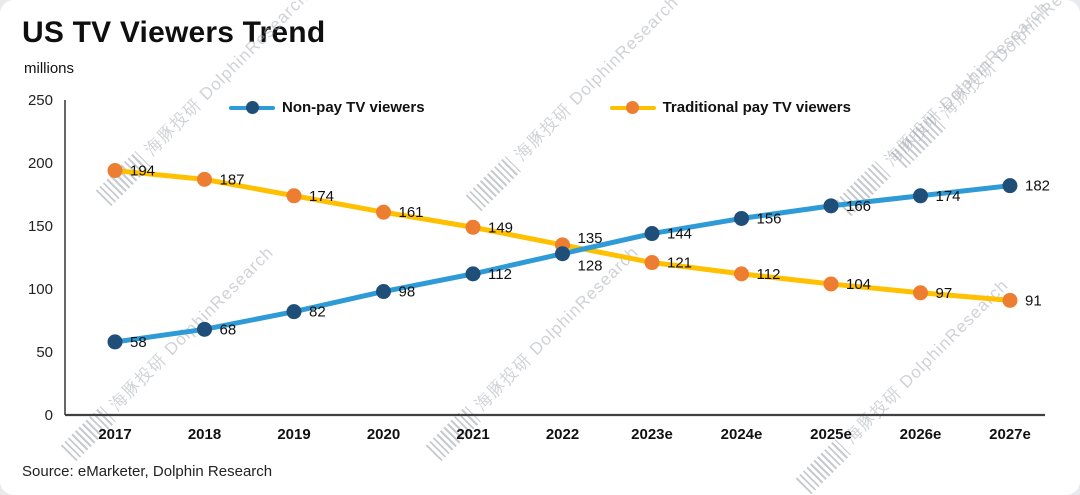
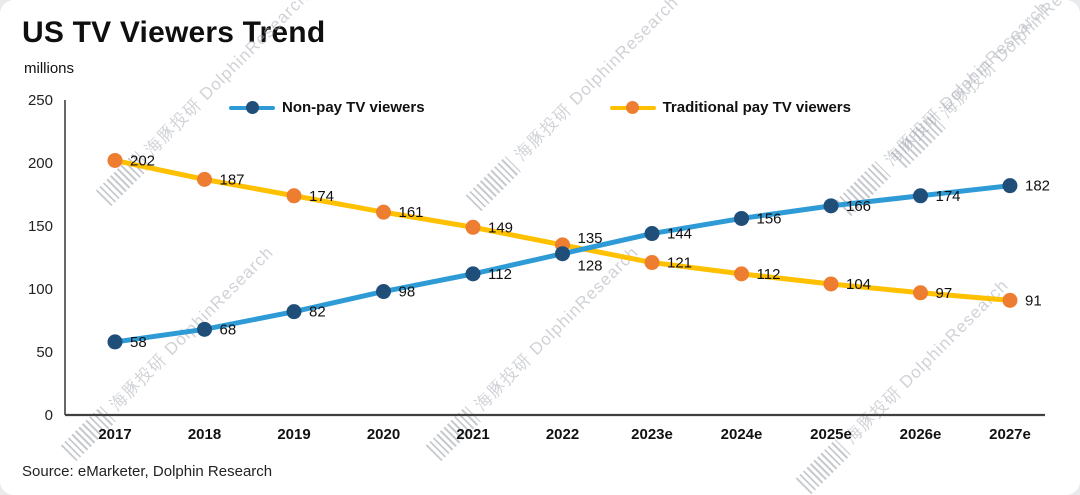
Traditional pay TV viewers/2017: 194 -> 202
